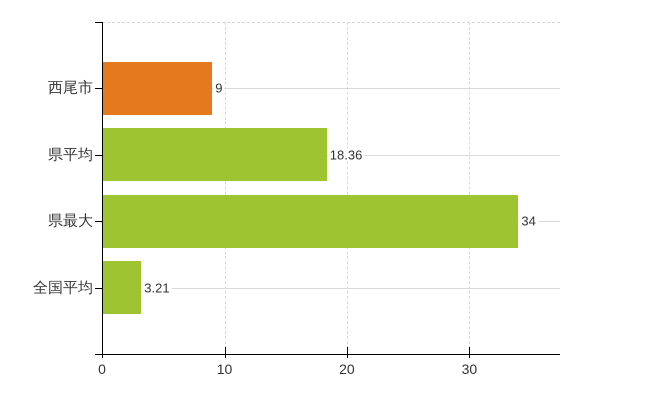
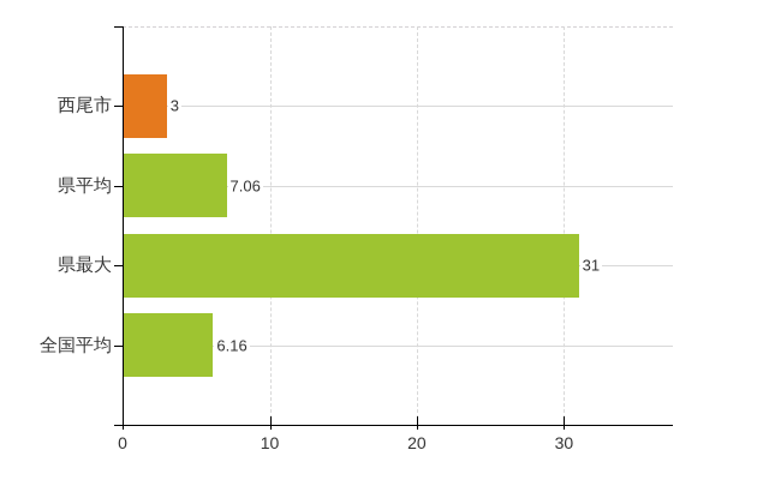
西尾市: 9 -> 3
県平均: 18.36 -> 7.06
県最大: 34 -> 31
全国平均: 3.21 -> 6.16
